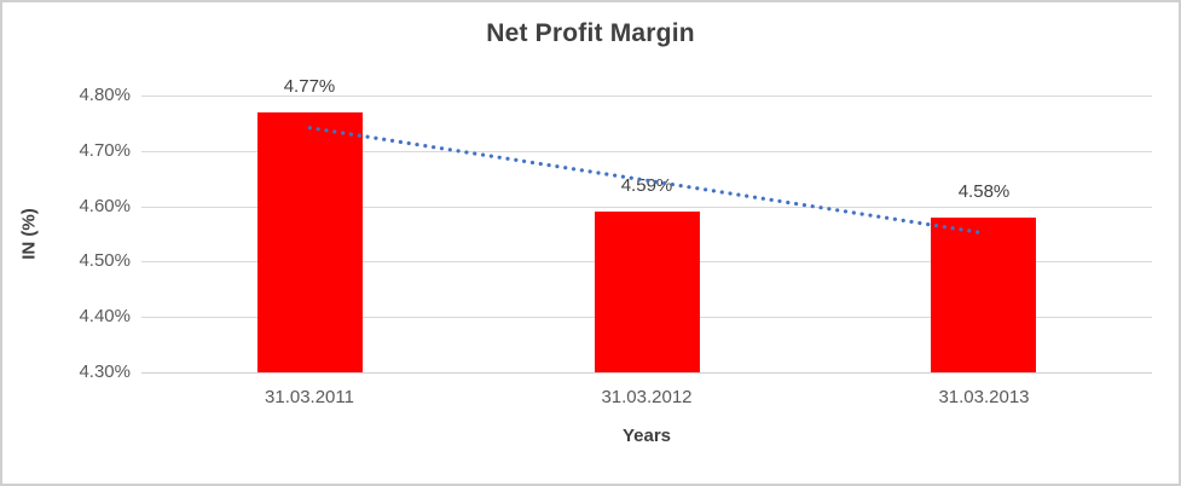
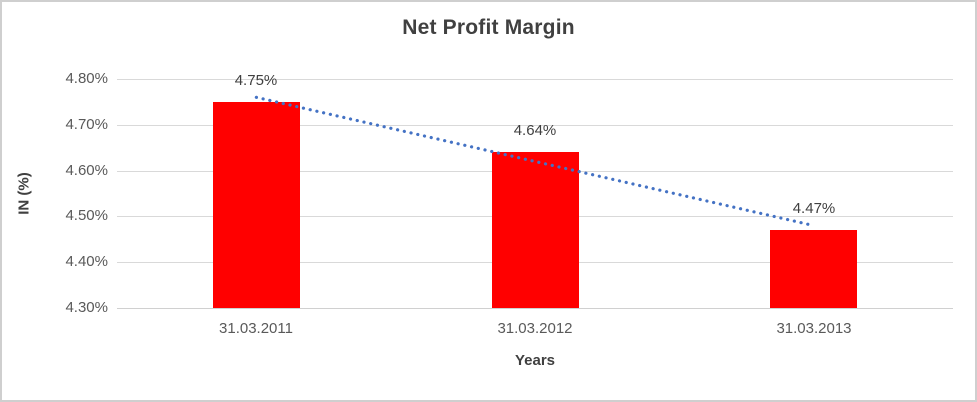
31.03.2011: 4.77% -> 4.75%
31.03.2012: 4.59% -> 4.64%
31.03.2013: 4.58% -> 4.47%
